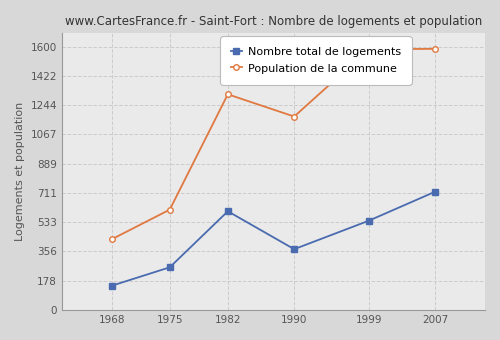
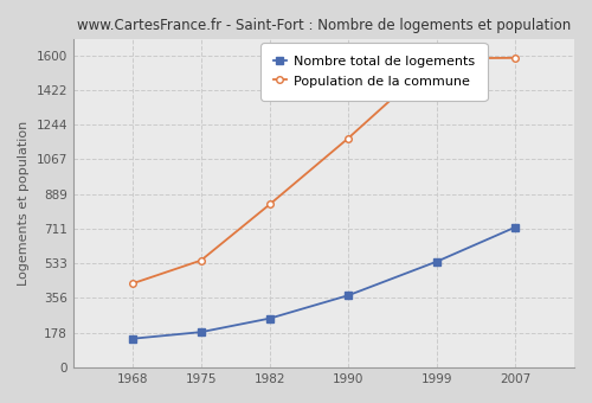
Nombre total de logements/1975: 260 -> 180
Population de la commune/1975: 610 -> 550
Nombre total de logements/1982: 600 -> 250
Population de la commune/1982: 1310 -> 840
